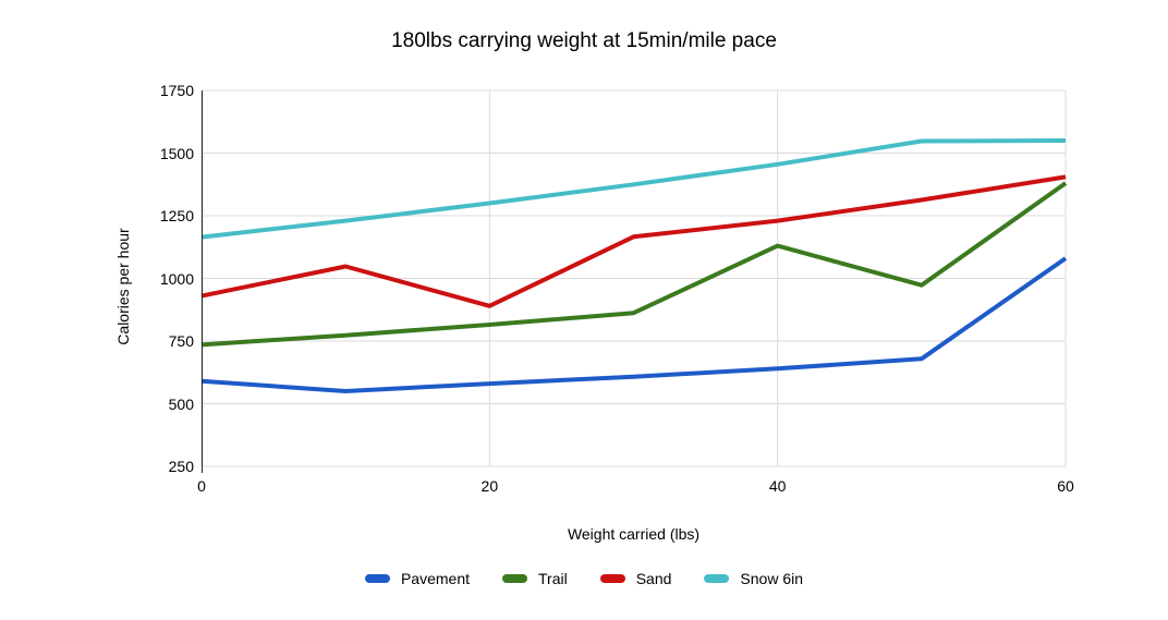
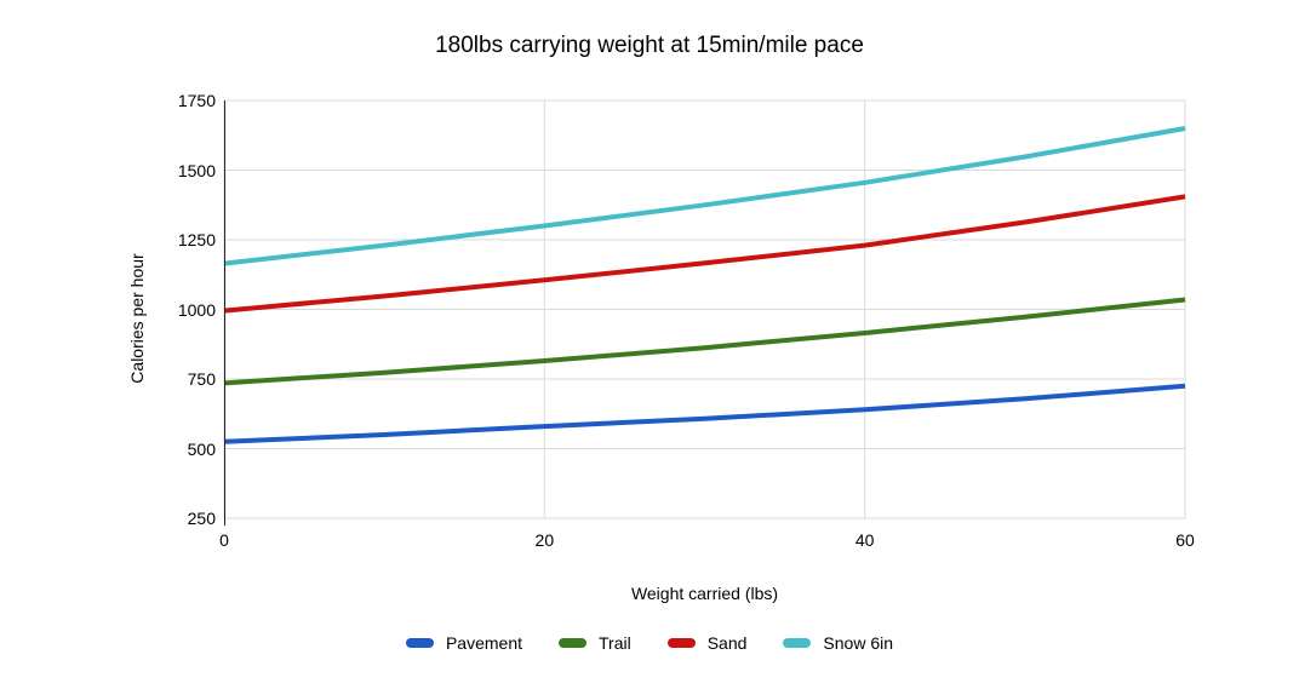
Pavement/0: 590 -> 520
Sand/0: 930 -> 1000
Sand/20: 890 -> 1100
Trail/40: 1130 -> 920
Pavement/60: 1080 -> 720
Trail/60: 1380 -> 1040
Snow 6in/60: 1550 -> 1650
